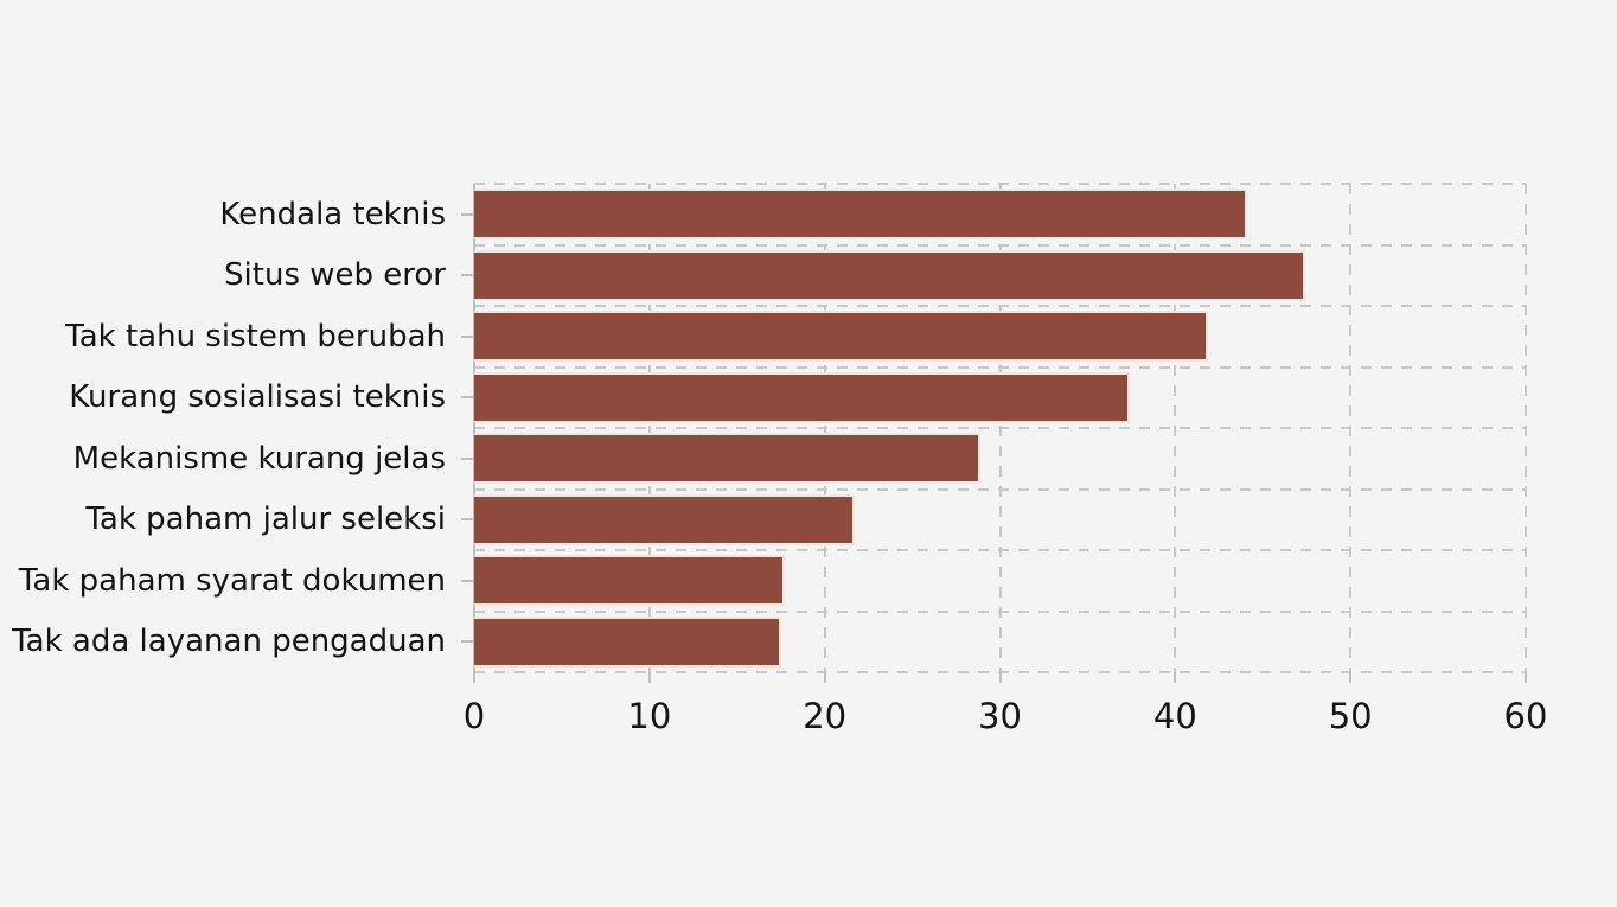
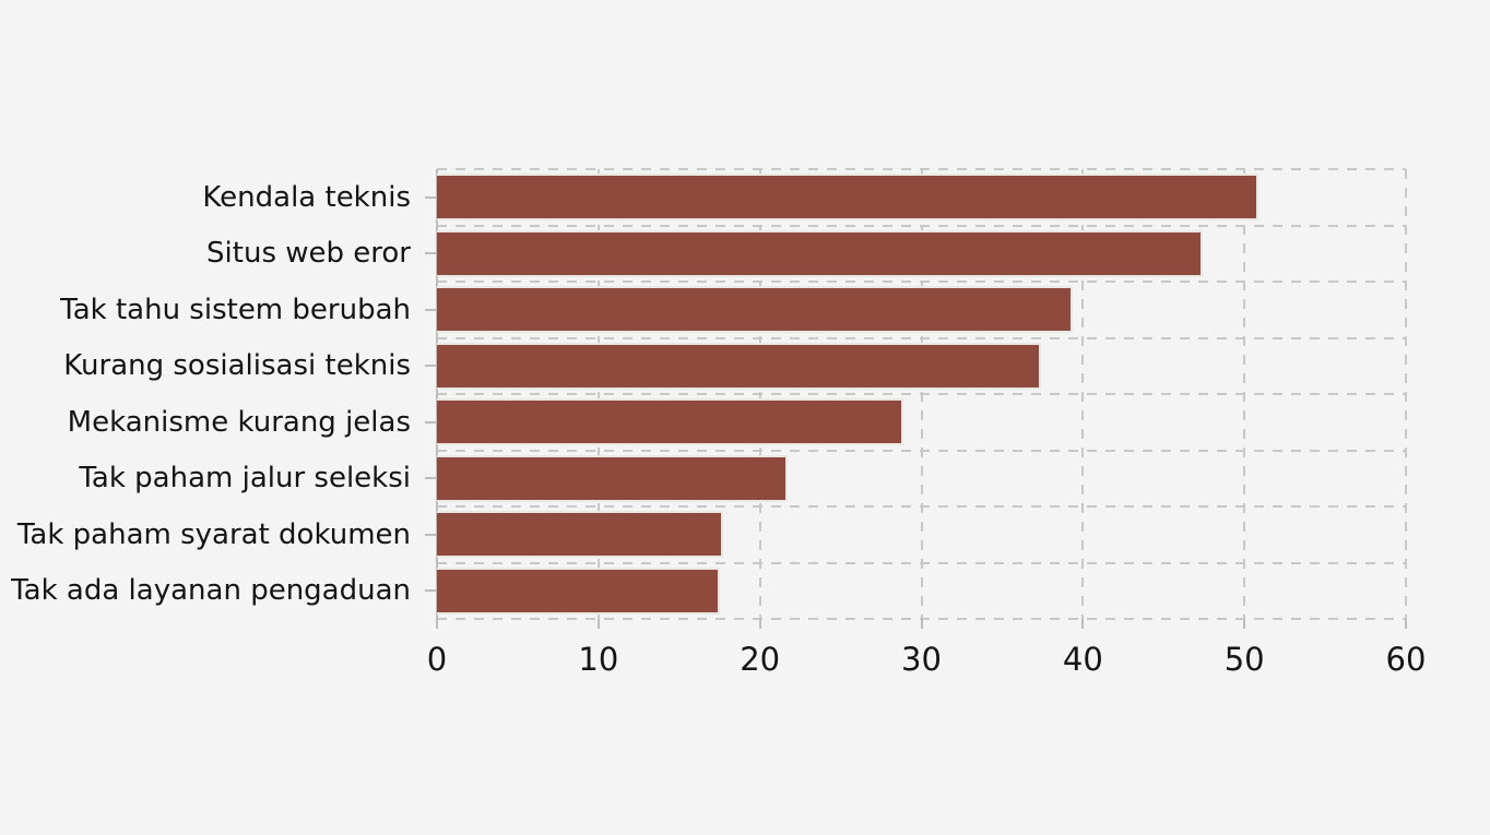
Kendala teknis: 44.1 -> 50.9
Tak tahu sistem berubah: 41.9 -> 39.4
